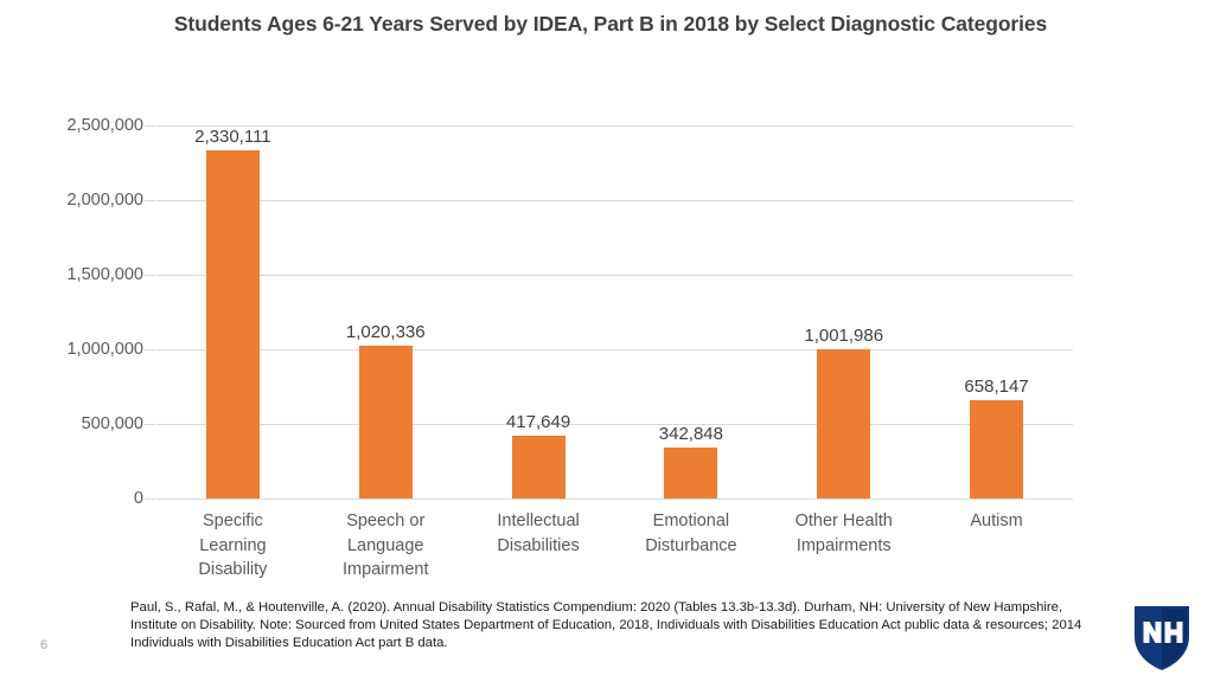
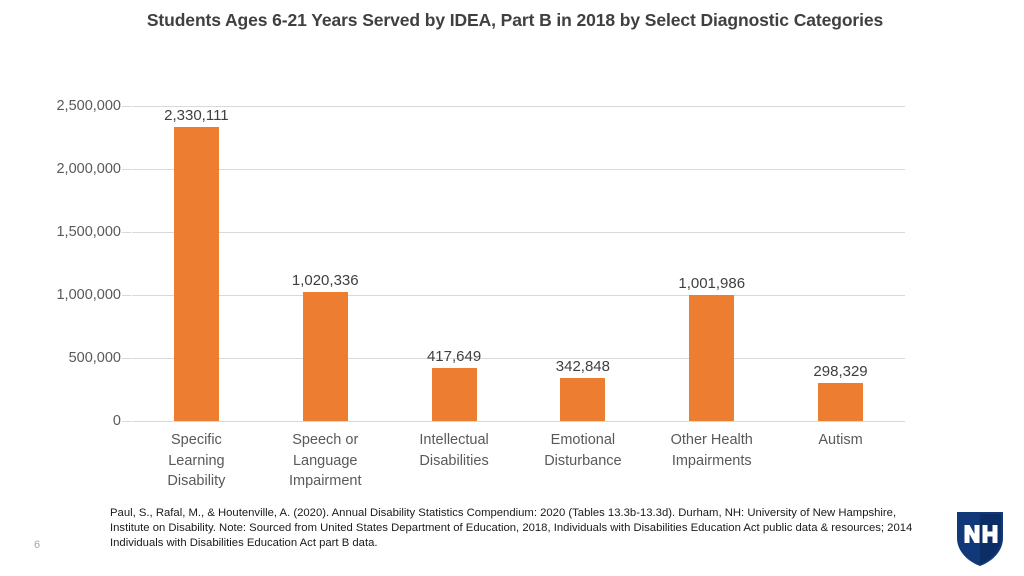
Autism: 658,147 -> 298,329
